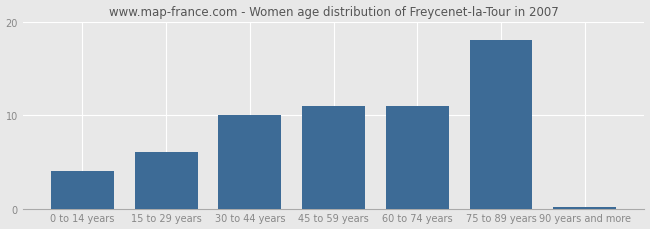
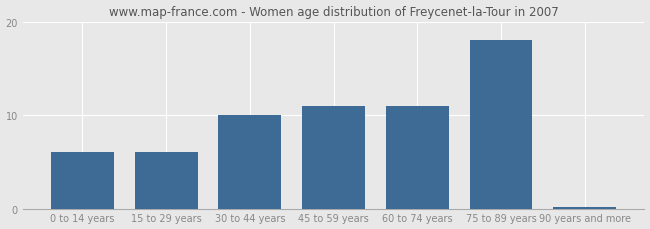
0 to 14 years: 4.0 -> 6.0
